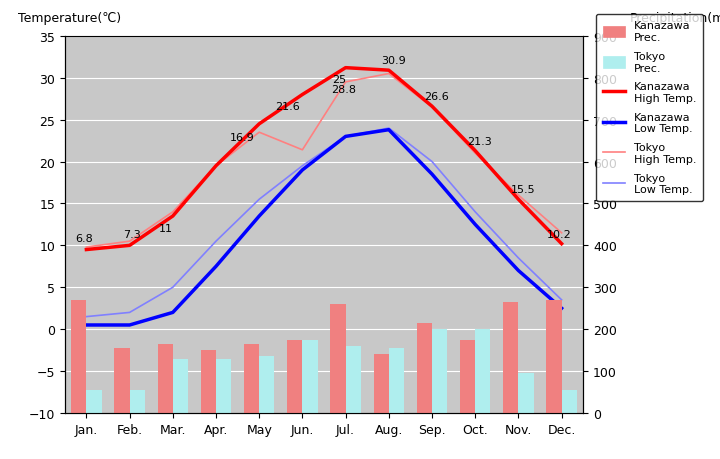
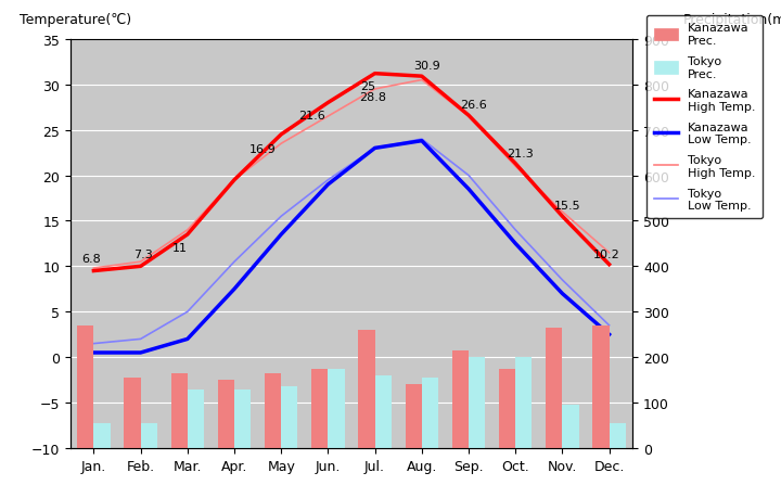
Tokyo High Temp./Jun.: 21.4 -> 26.5
